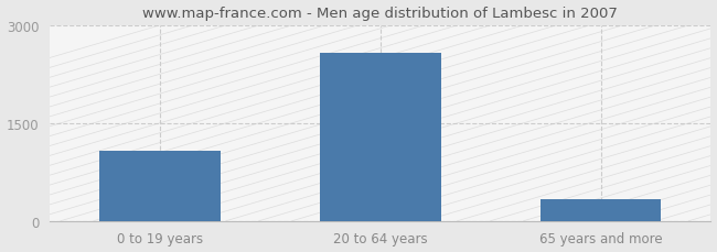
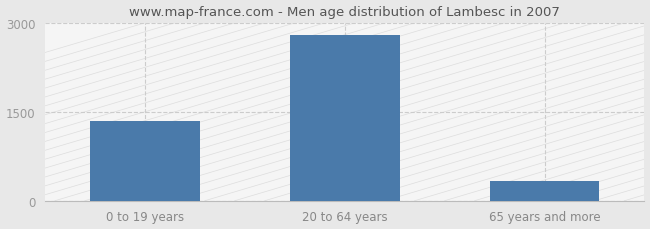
0 to 19 years: 1080 -> 1340
20 to 64 years: 2580 -> 2800
